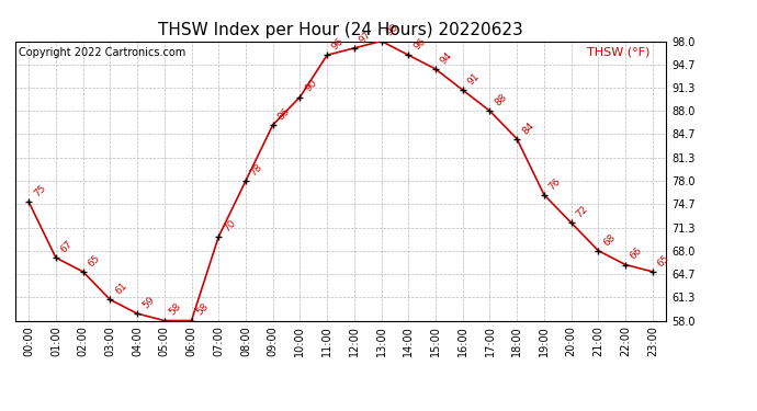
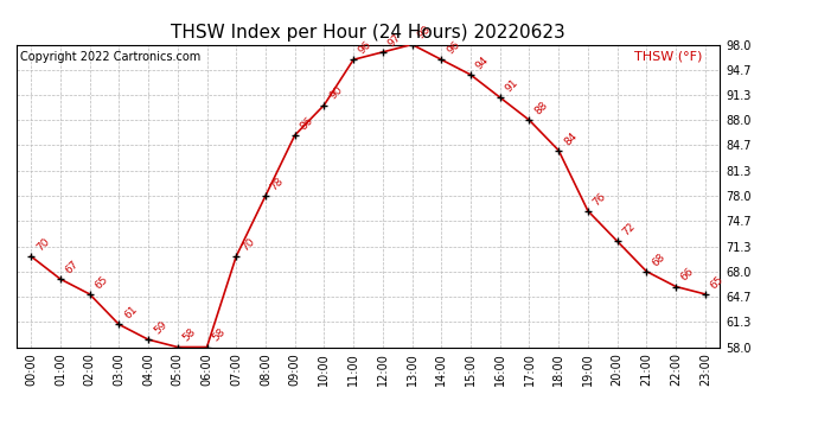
00:00: 75 -> 70
